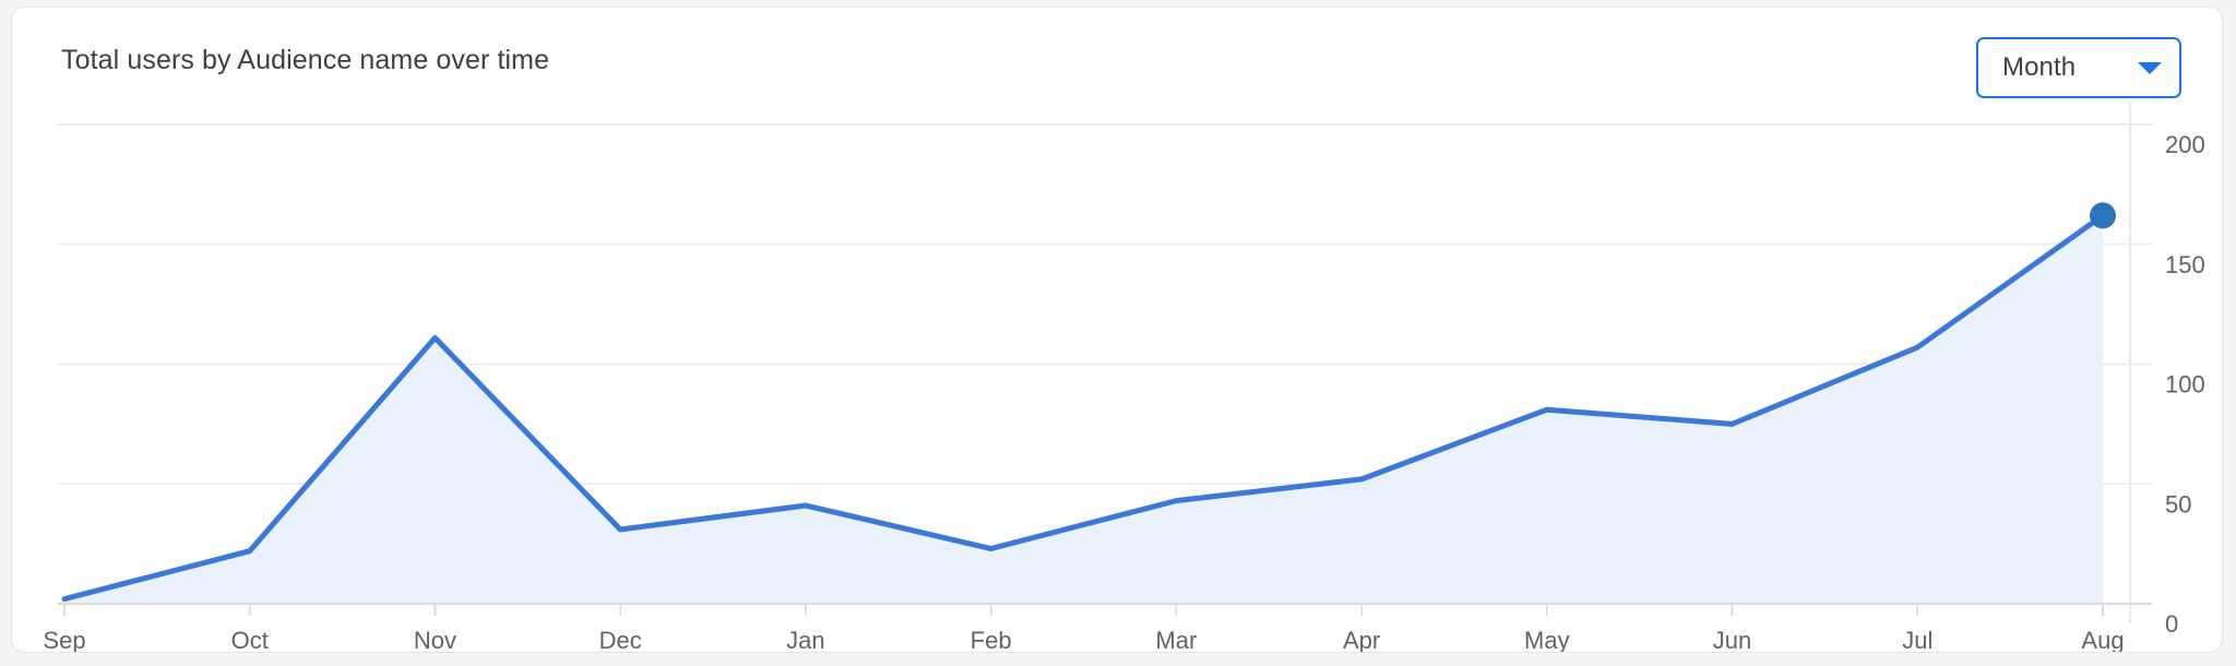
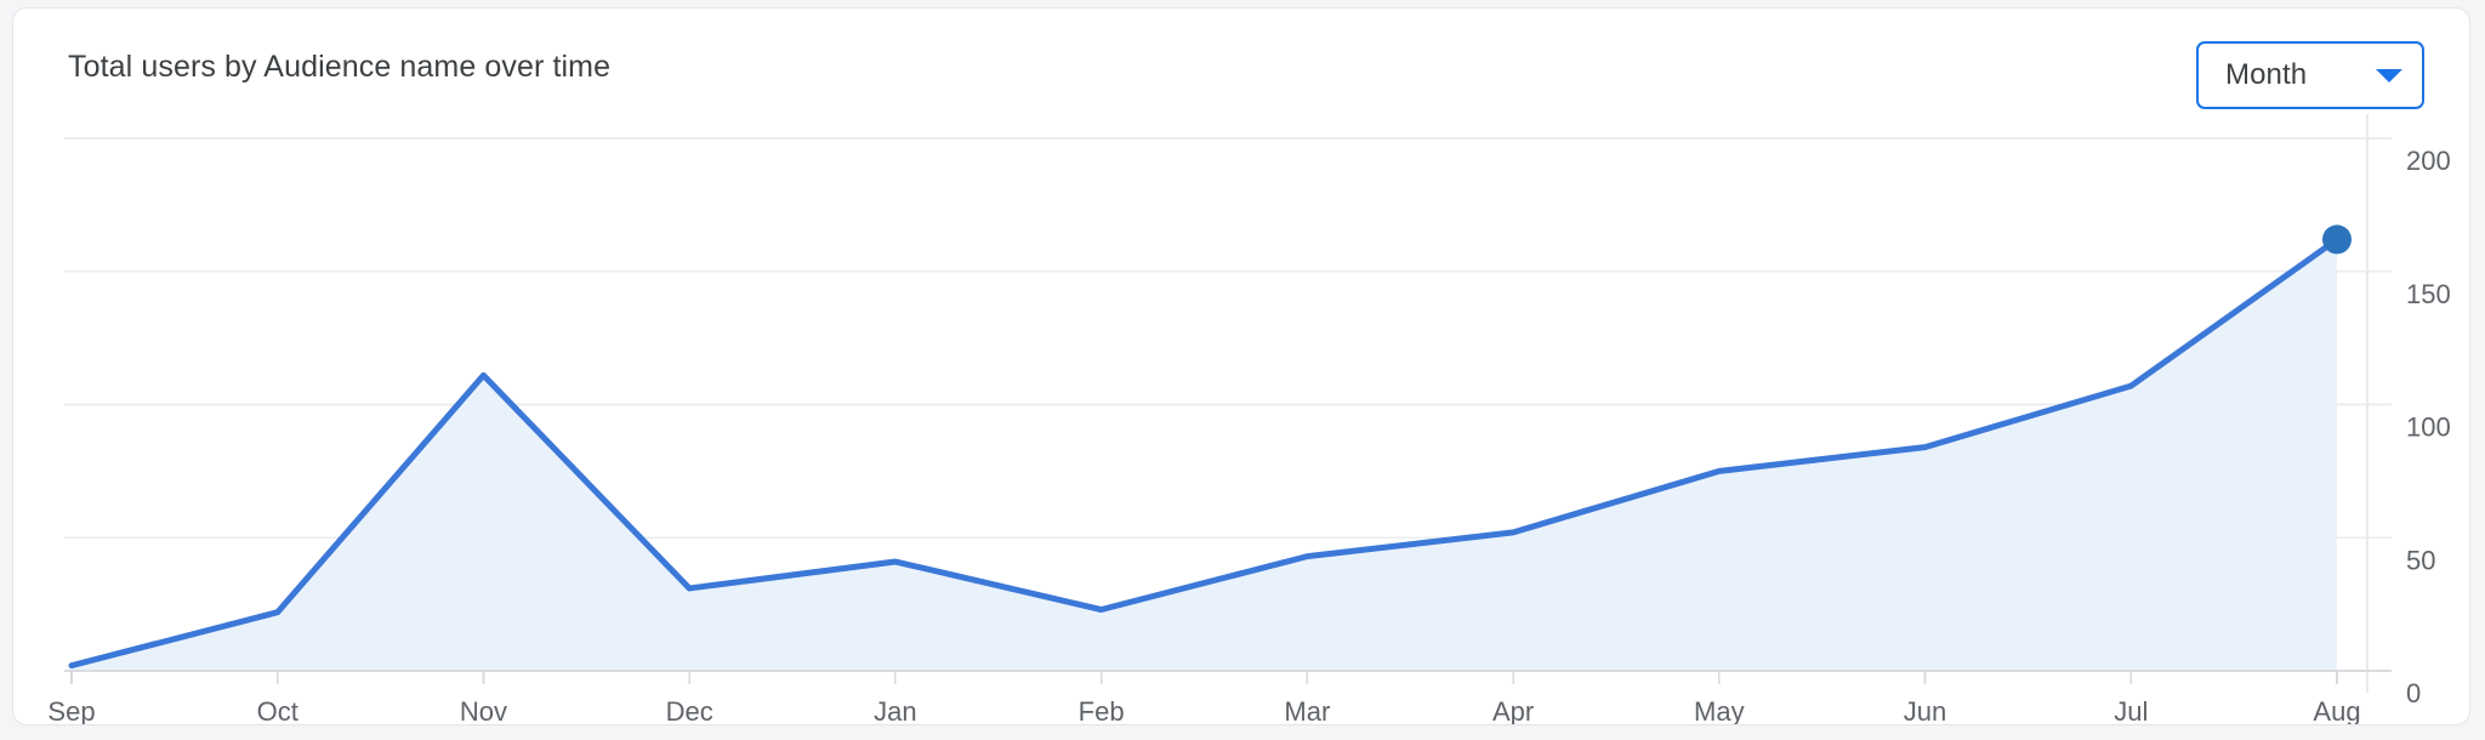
May: 81 -> 75
Jun: 75 -> 84
